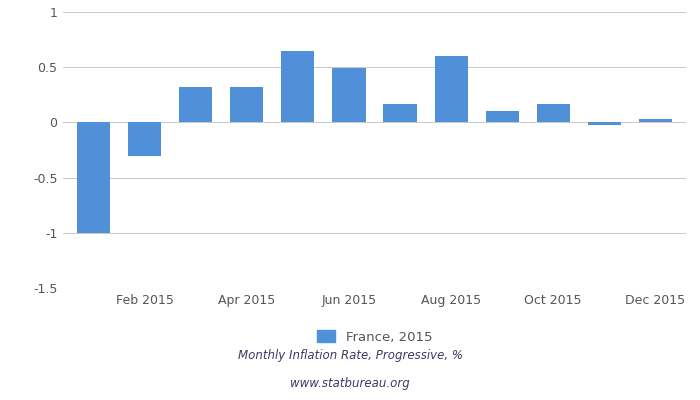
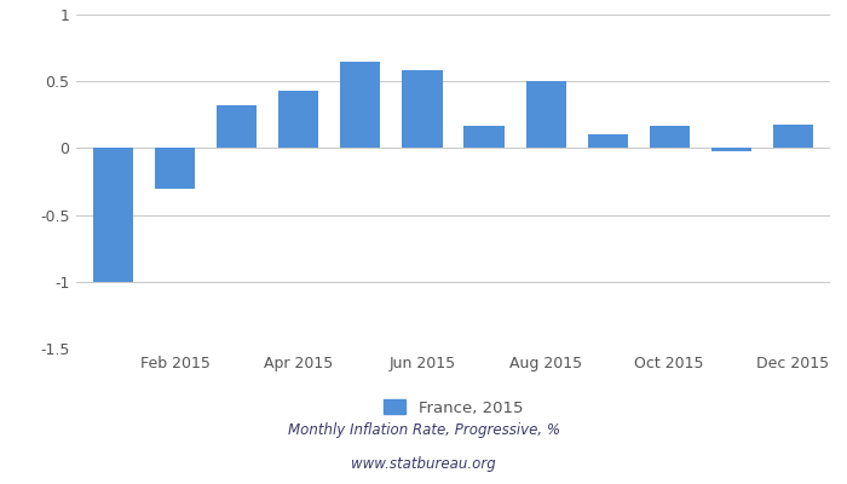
Apr 2015: 0.32 -> 0.43
Jun 2015: 0.49 -> 0.58
Aug 2015: 0.60 -> 0.50
Dec 2015: 0.03 -> 0.18
